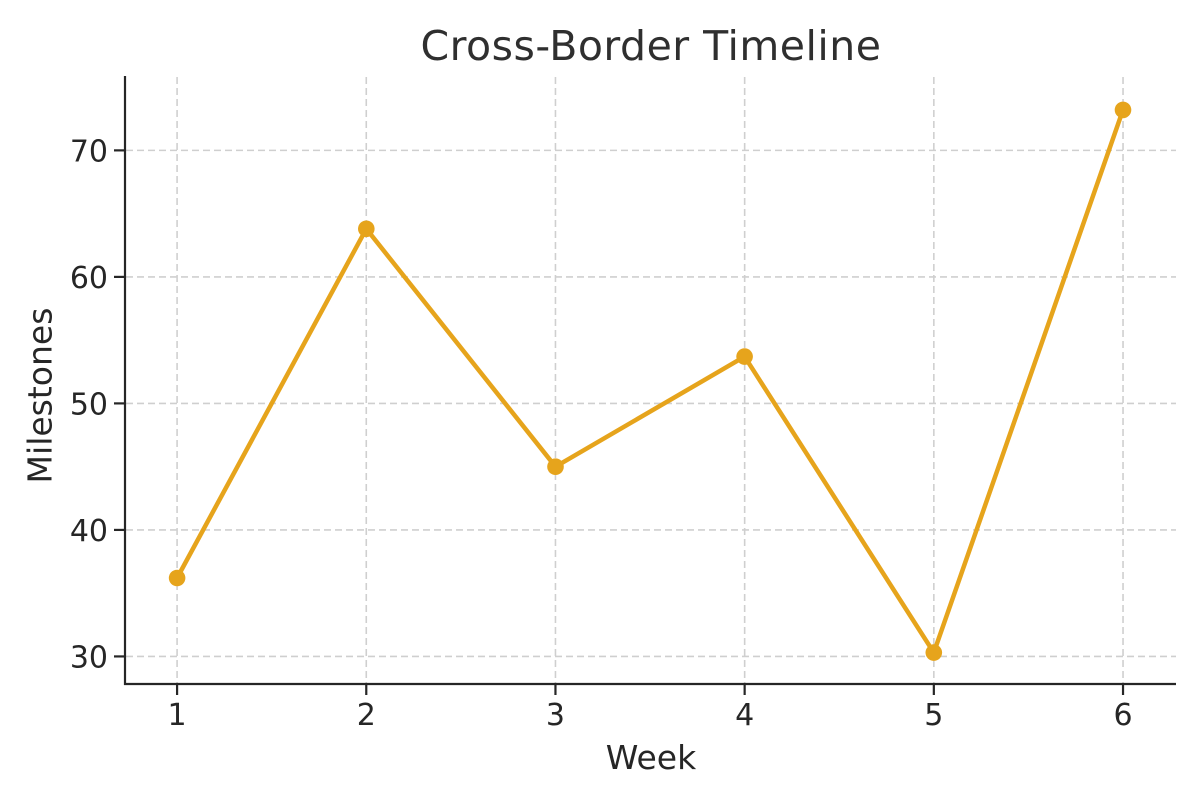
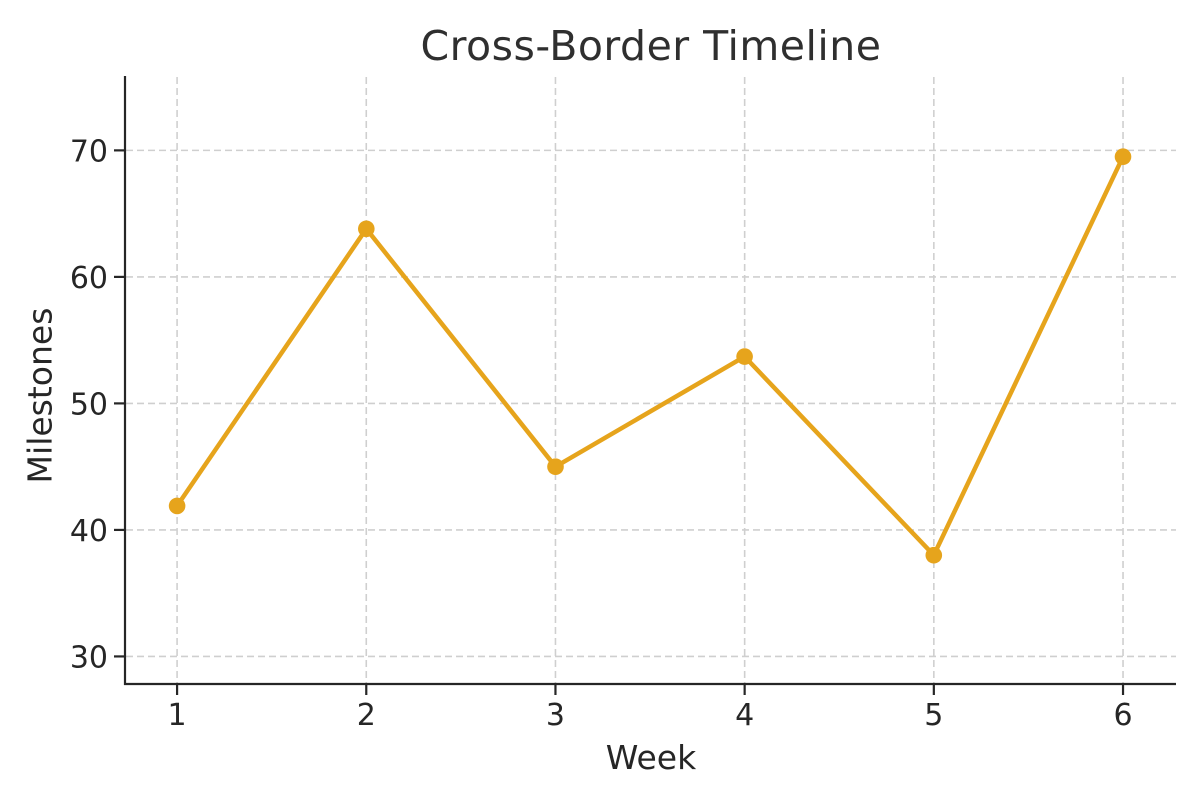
1: 36.2 -> 41.9
5: 30.3 -> 38.0
6: 73.2 -> 69.5
